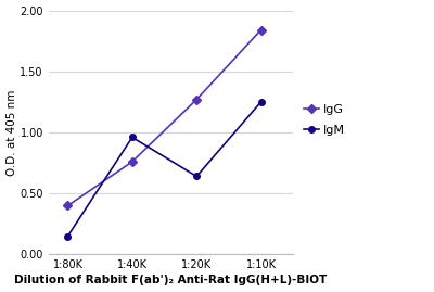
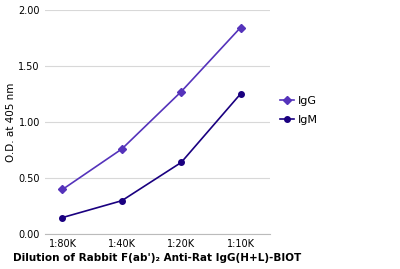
IgM/1:40K: 0.96 -> 0.30
